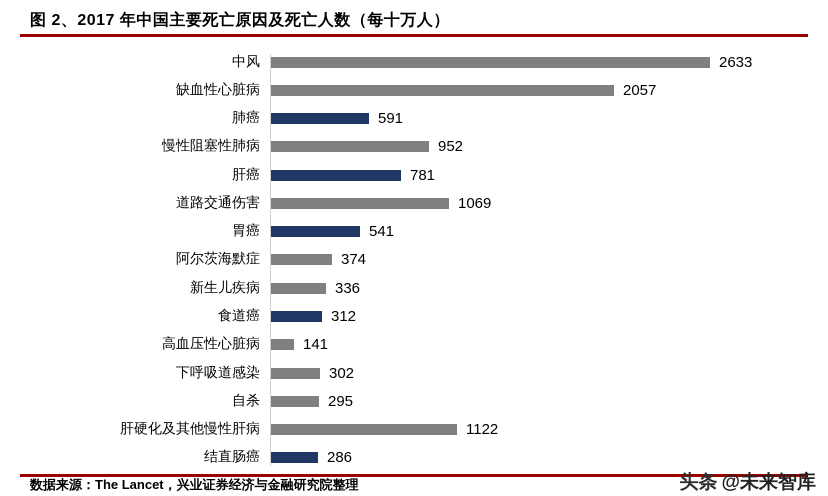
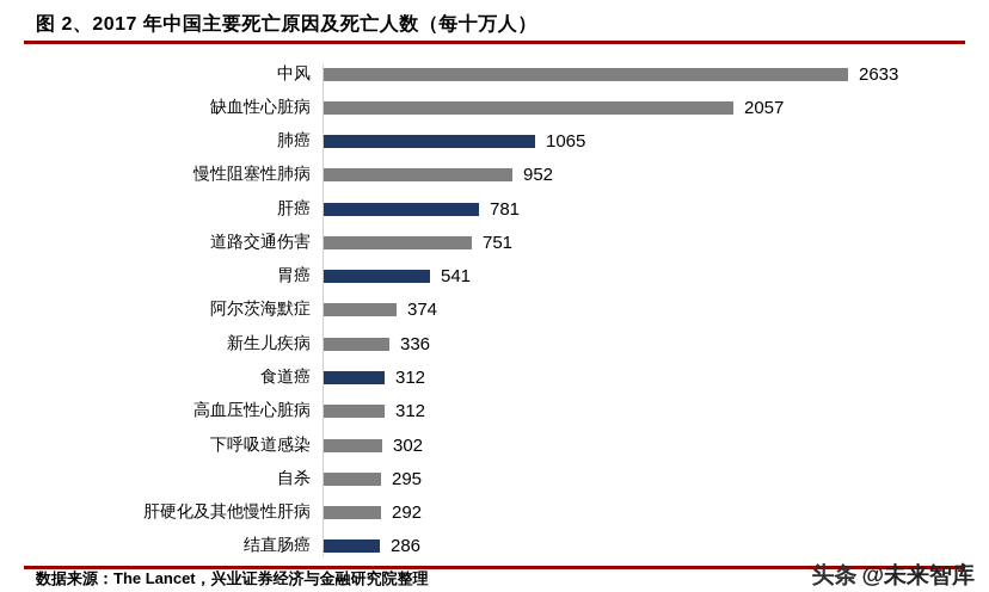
肺癌: 591 -> 1065
道路交通伤害: 1069 -> 751
高血压性心脏病: 141 -> 312
肝硬化及其他慢性肝病: 1122 -> 292
